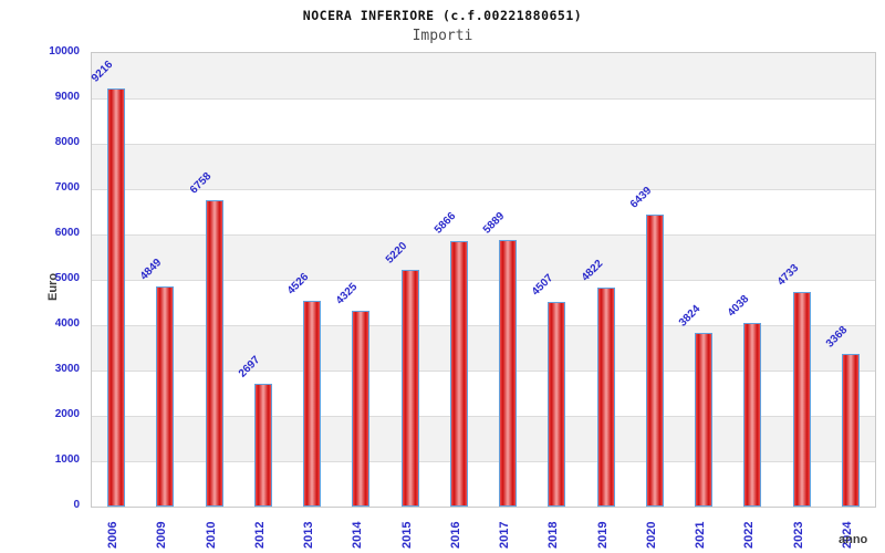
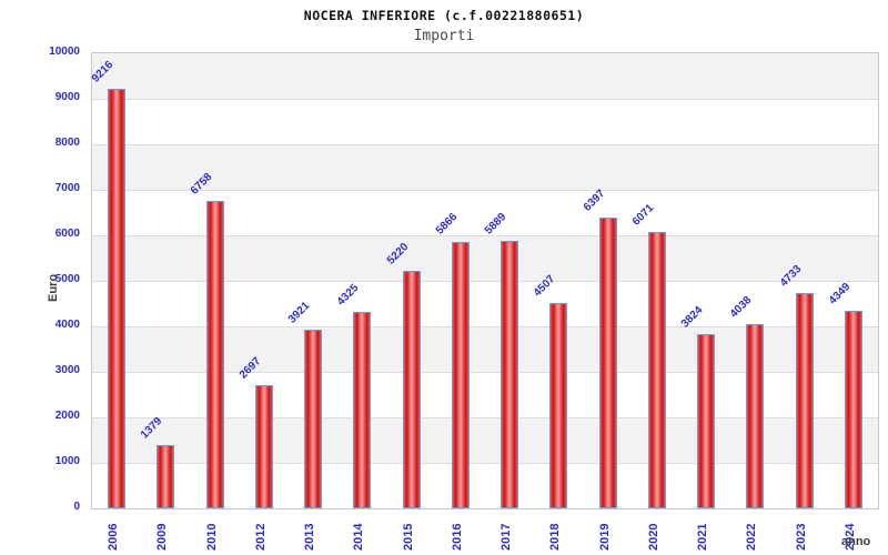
2009: 4849 -> 1379
2013: 4526 -> 3921
2019: 4822 -> 6397
2020: 6439 -> 6071
2024: 3368 -> 4349
